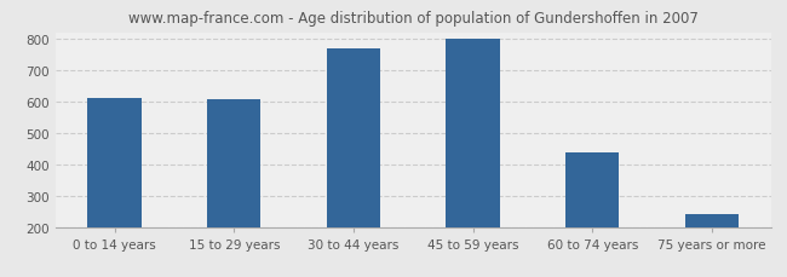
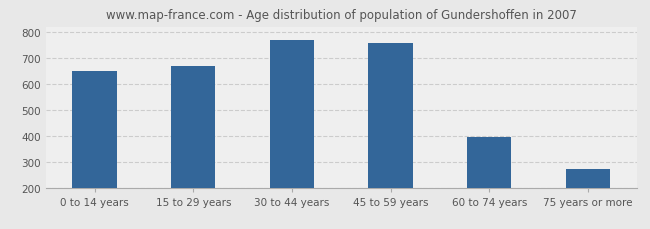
0 to 14 years: 610 -> 650
15 to 29 years: 607 -> 670
45 to 59 years: 800 -> 755
60 to 74 years: 437 -> 395
75 years or more: 240 -> 270
